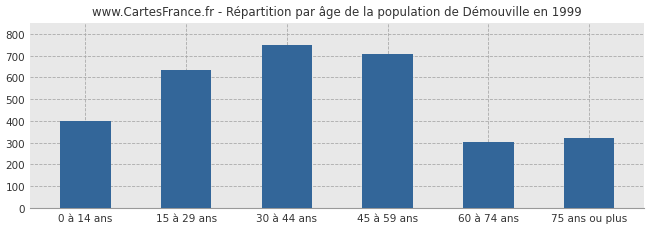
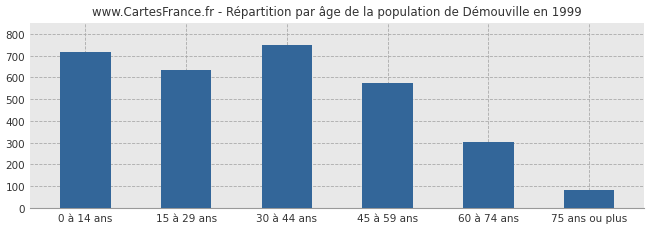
0 à 14 ans: 400 -> 715
45 à 59 ans: 705 -> 575
75 ans ou plus: 320 -> 82
